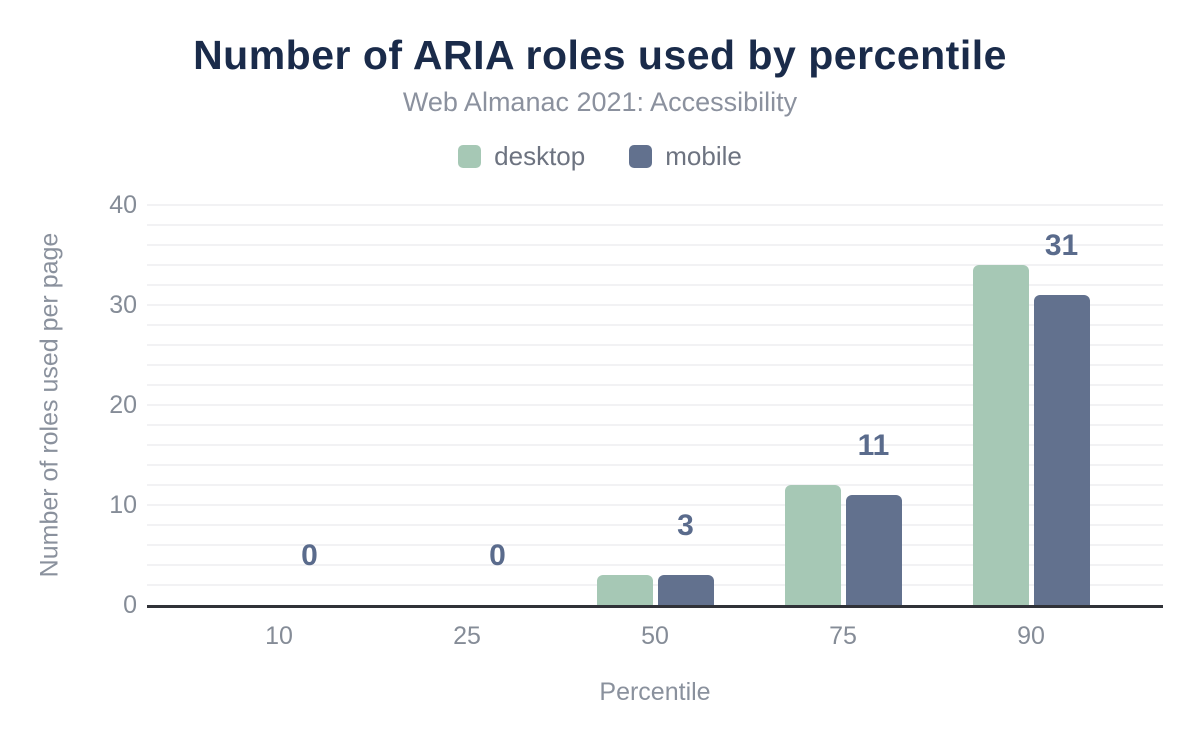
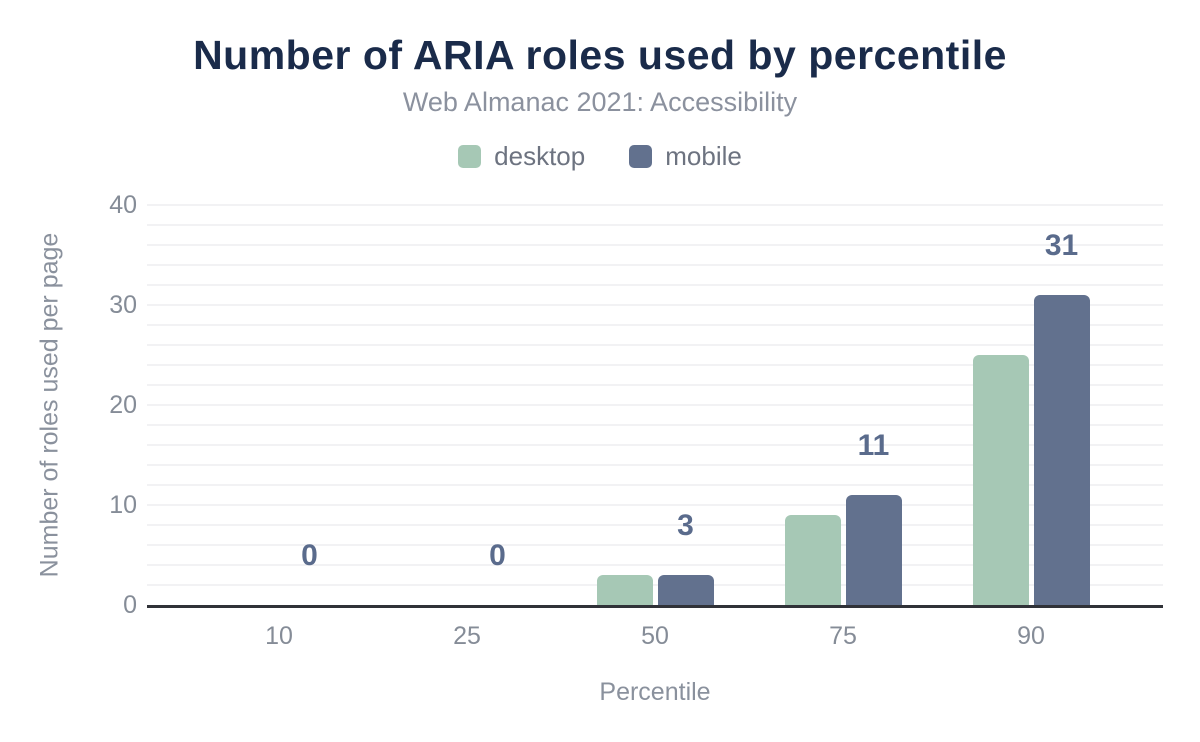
desktop/75: 12 -> 9
desktop/90: 34 -> 25
